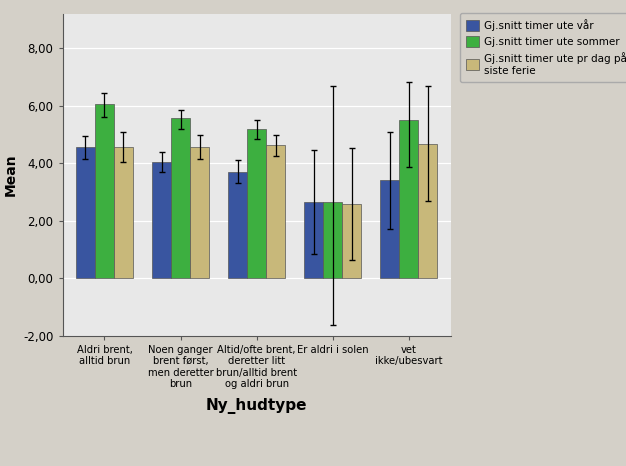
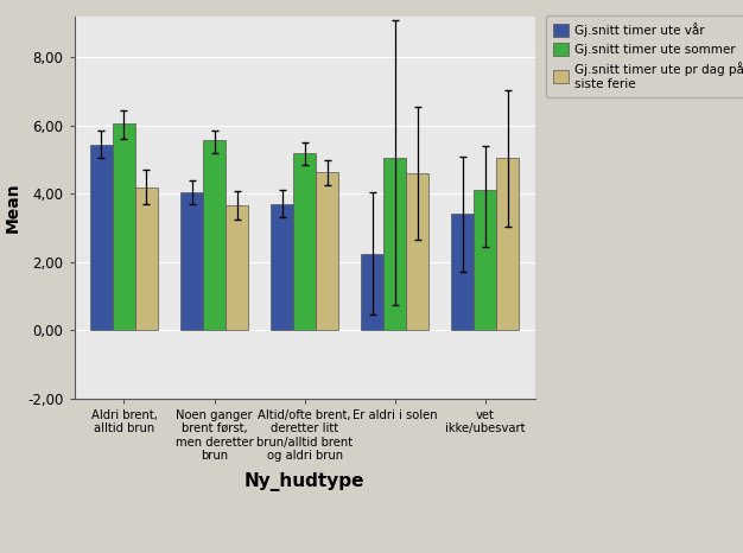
Gj.snitt timer ute vår/Aldri brent, alltid brun: 4,55 -> 5,45
Gj.snitt timer ute pr dag på siste ferie/Aldri brent, alltid brun: 4,57 -> 4,20
Gj.snitt timer ute pr dag på siste ferie/Noen ganger brent først, men deretter brun: 4,58 -> 3,65
Gj.snitt timer ute vår/Er aldri i solen: 2,65 -> 2,25
Gj.snitt timer ute sommer/Er aldri i solen: 2,65 -> 5,05
Gj.snitt timer ute pr dag på siste ferie/Er aldri i solen: 2,57 -> 4,60
Gj.snitt timer ute sommer/vet ikke/ubesvart: 5,52 -> 4,10
Gj.snitt timer ute pr dag på siste ferie/vet ikke/ubesvart: 4,68 -> 5,05
